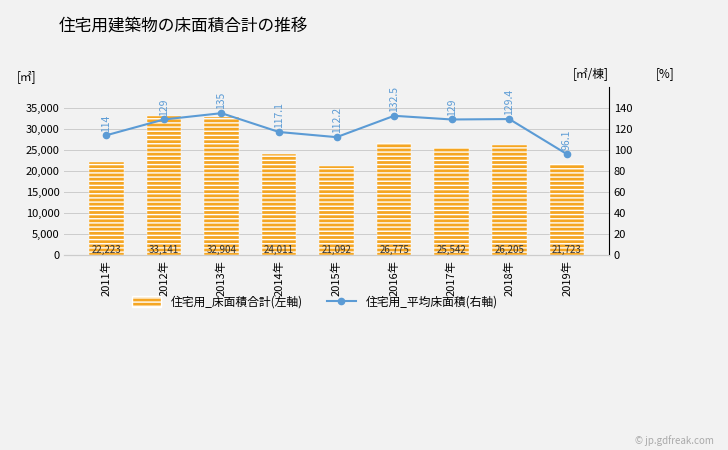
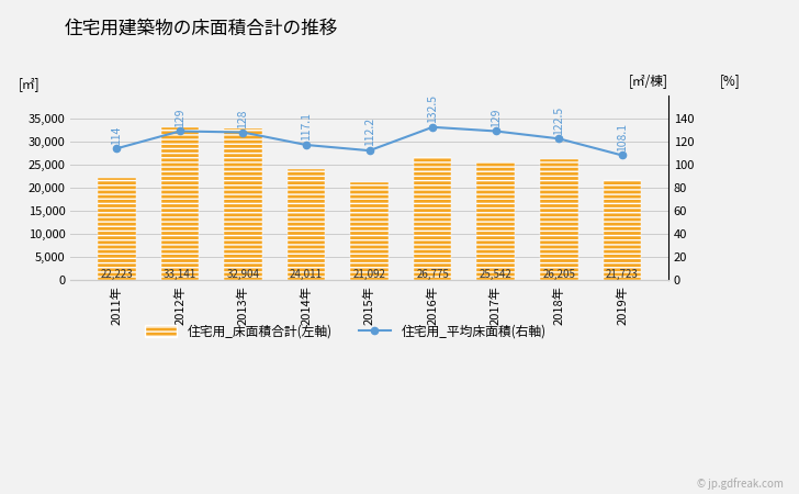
住宅用_平均床面積(右軸)/2013年: 135 -> 128
住宅用_平均床面積(右軸)/2018年: 129.4 -> 122.5
住宅用_平均床面積(右軸)/2019年: 96.1 -> 108.1
